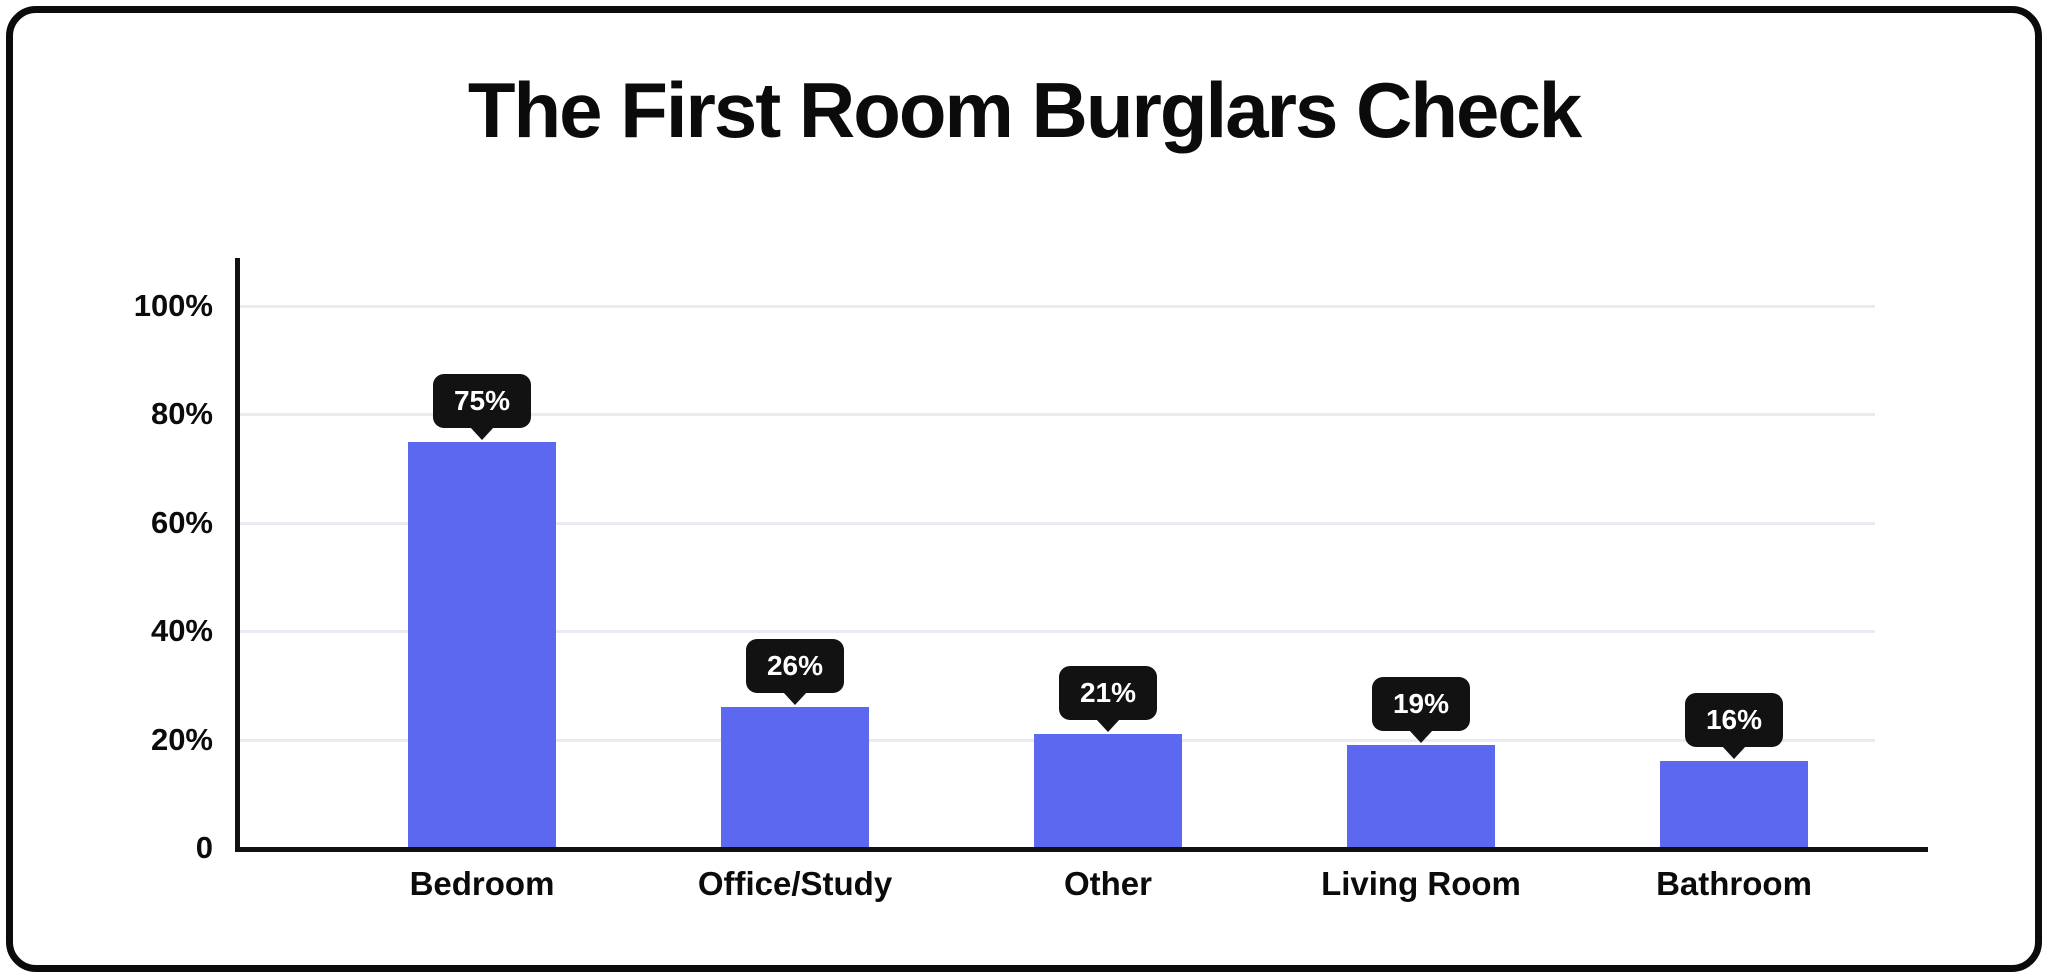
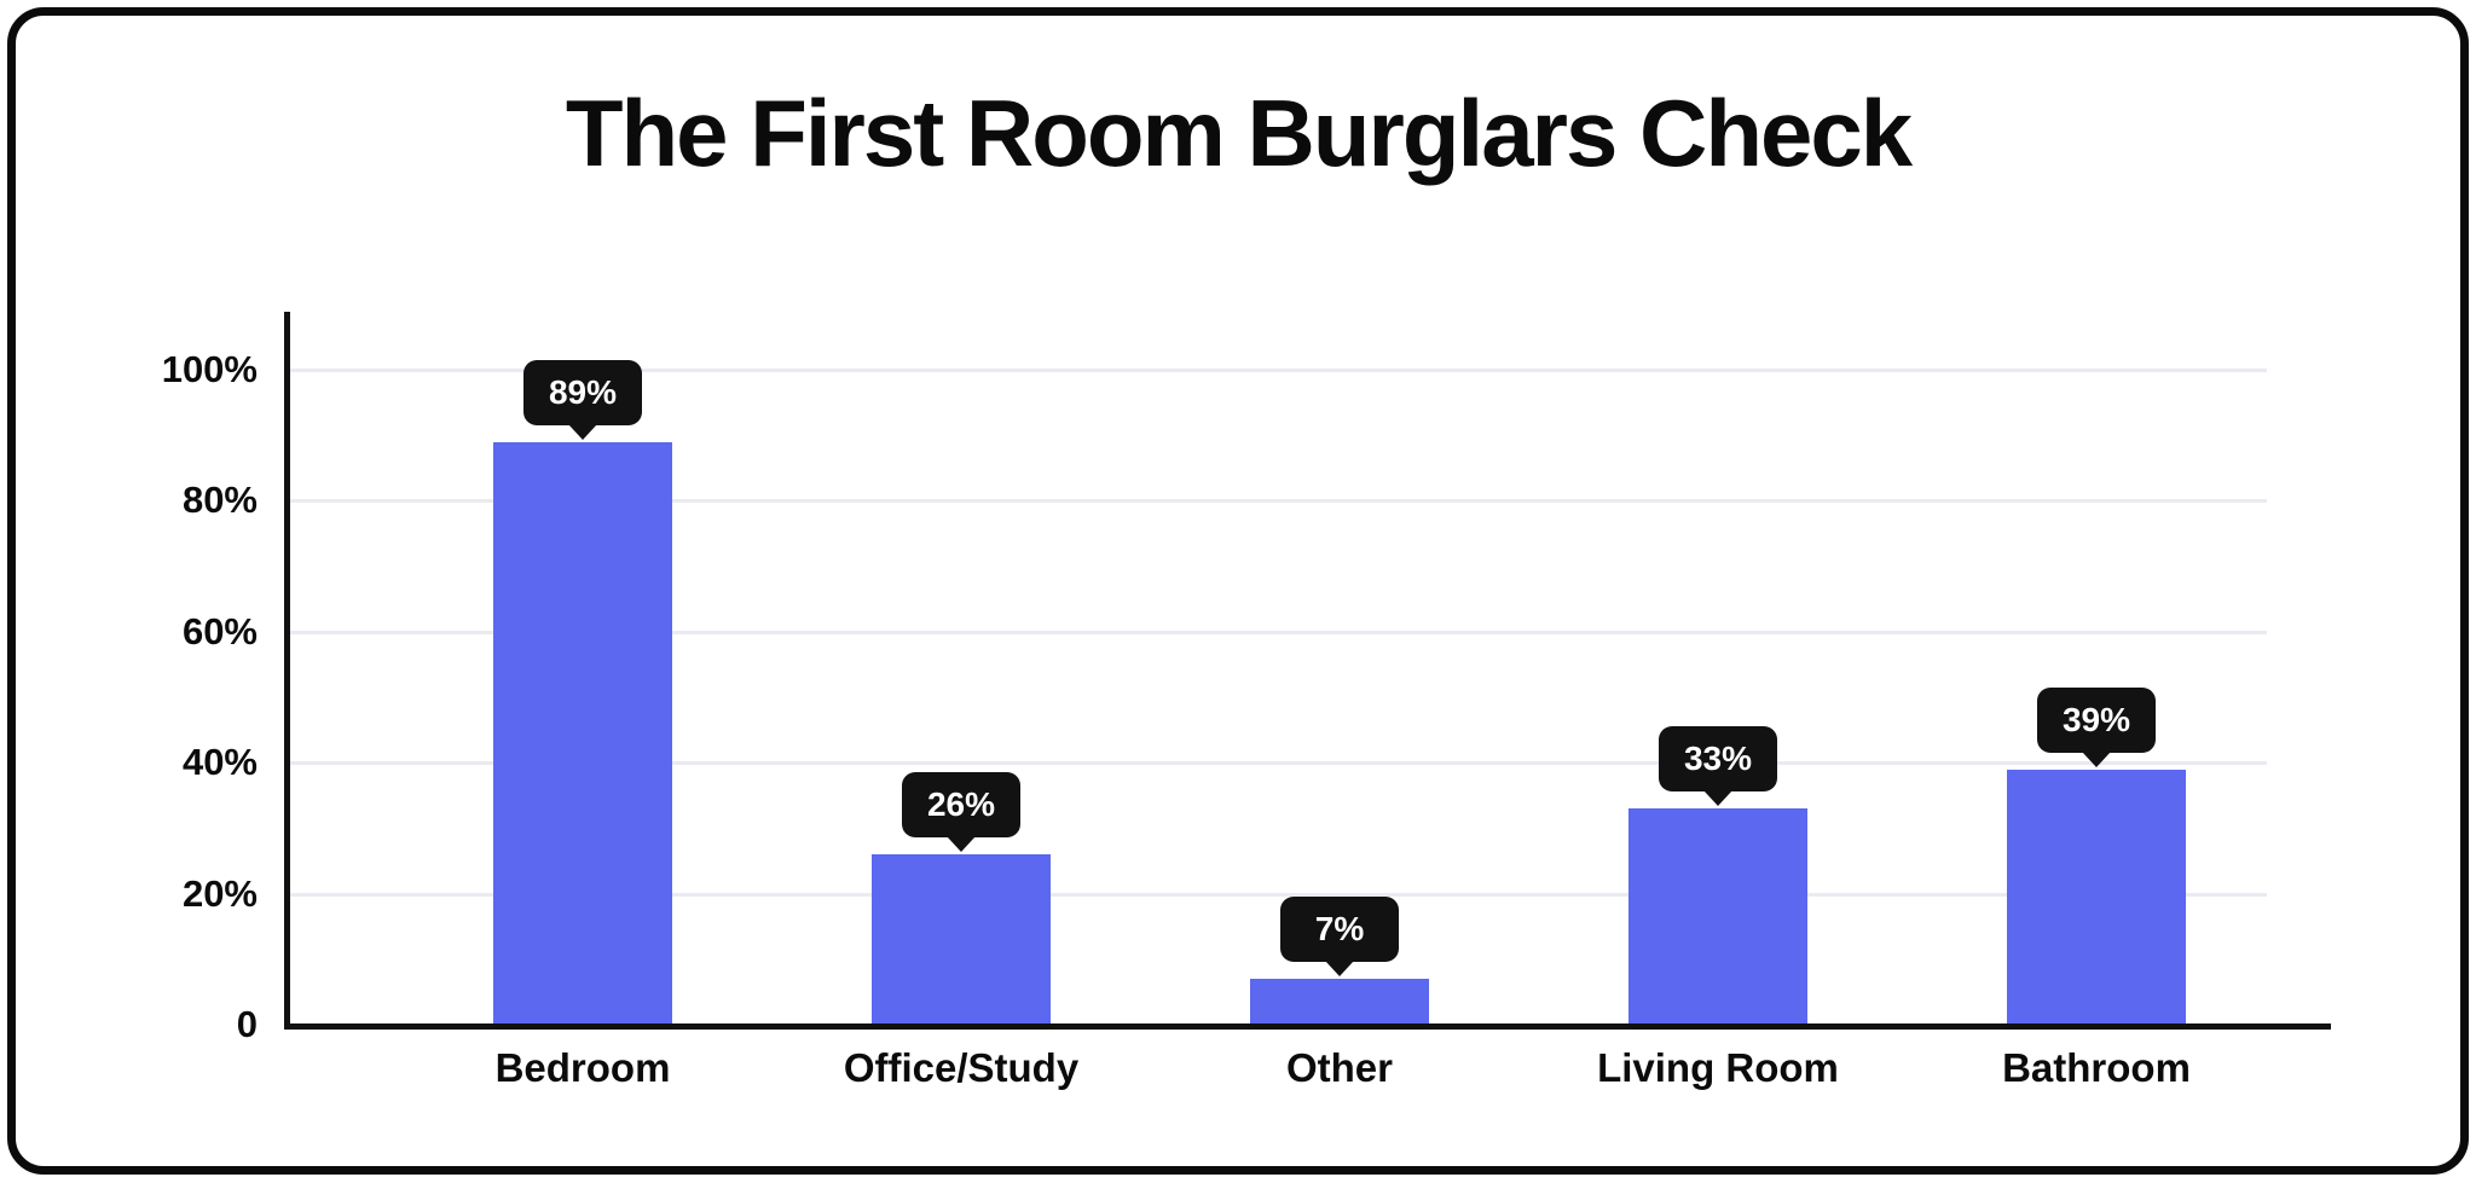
Bedroom: 75% -> 89%
Other: 21% -> 7%
Living Room: 19% -> 33%
Bathroom: 16% -> 39%
